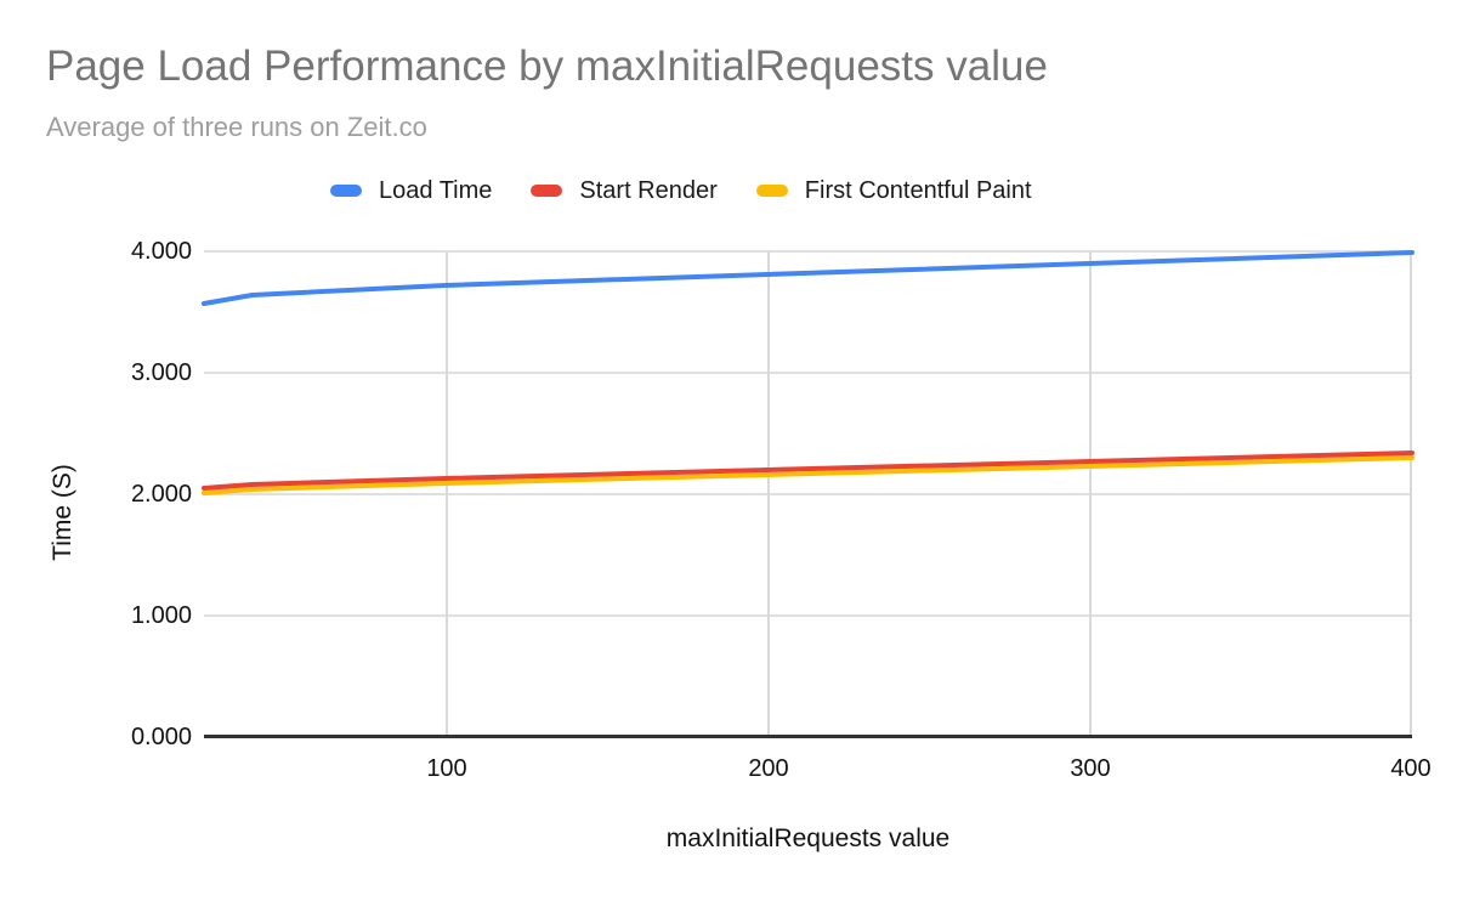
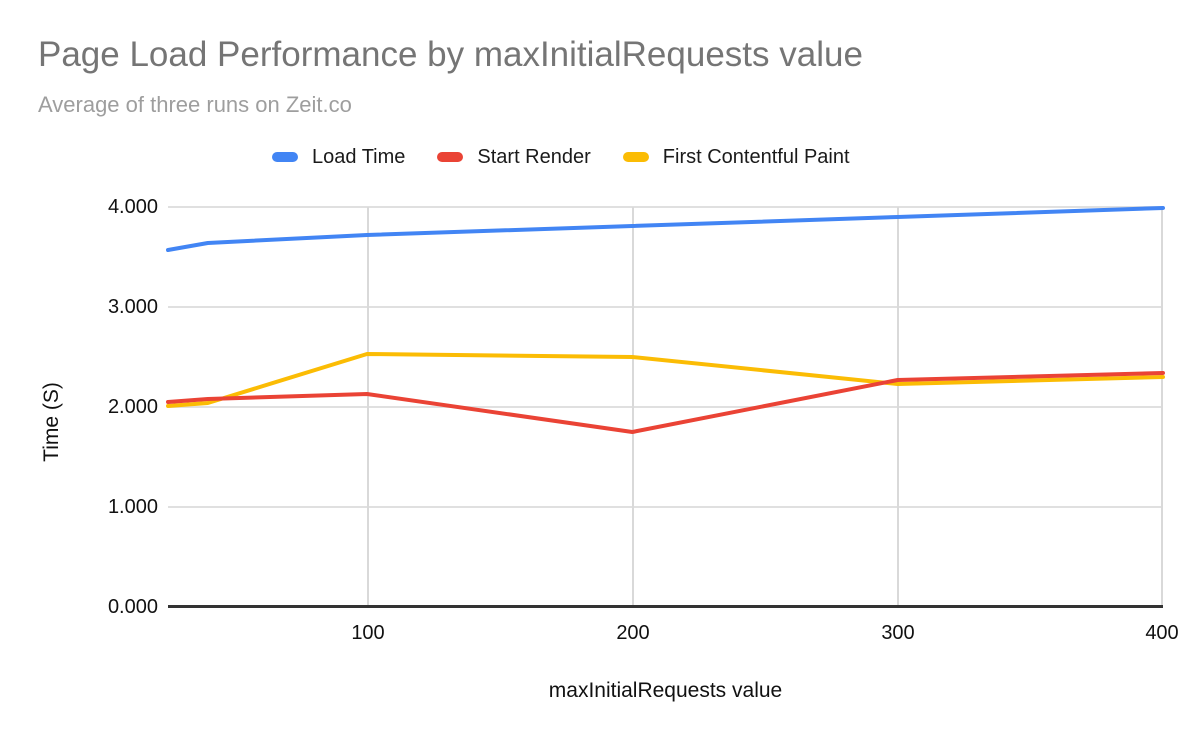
First Contentful Paint/100: 2.09 -> 2.53
Start Render/200: 2.20 -> 1.75
First Contentful Paint/200: 2.16 -> 2.50
